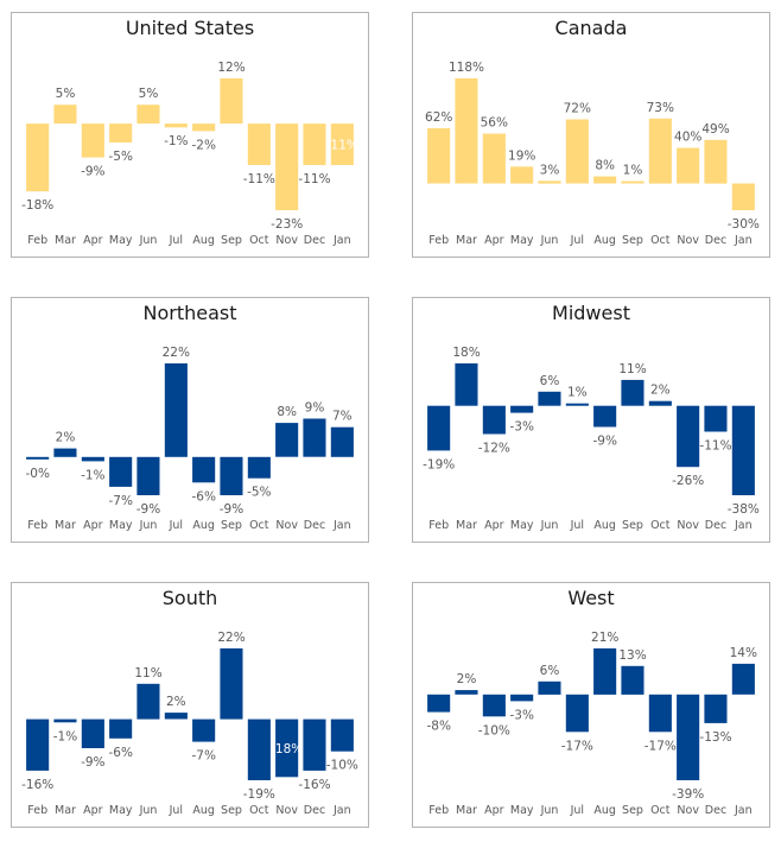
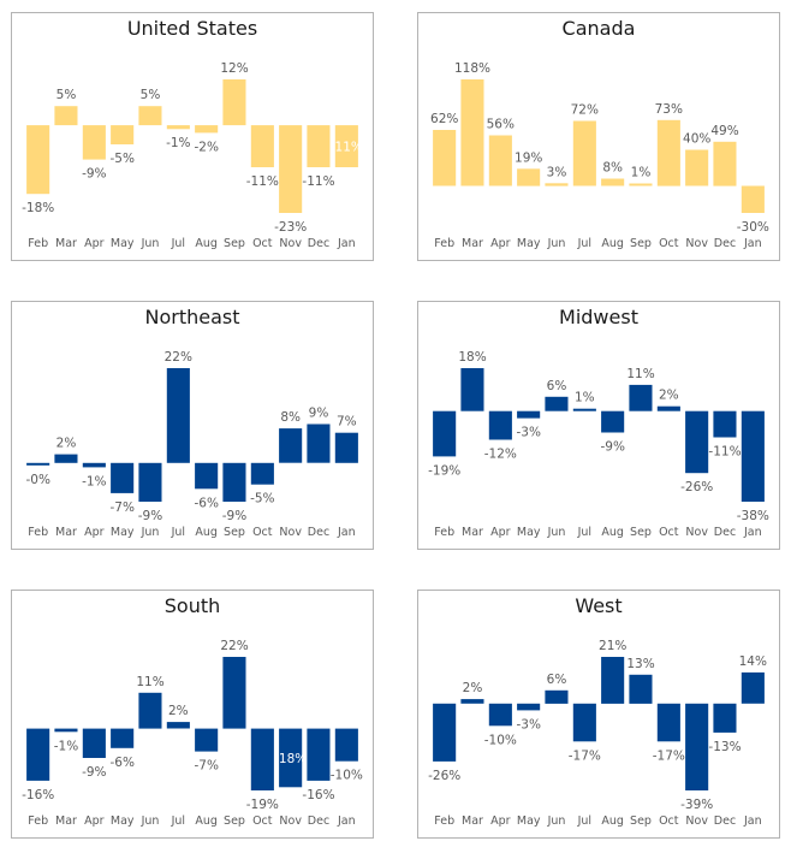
West/Feb: -8% -> -26%
